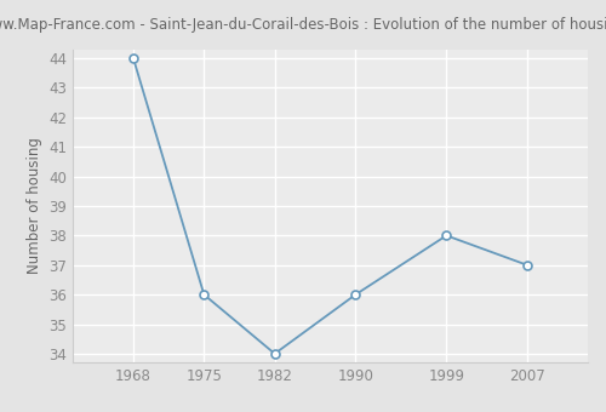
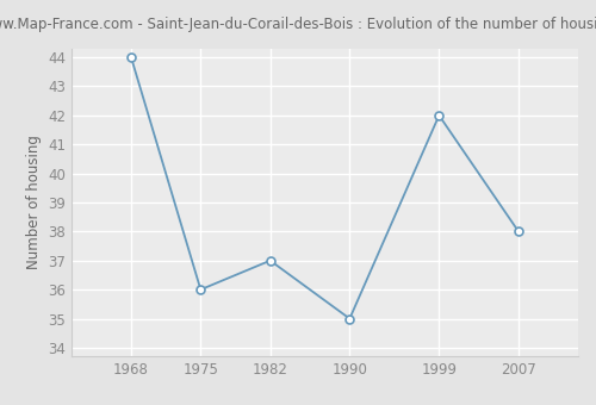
1982: 34 -> 37
1990: 36 -> 35
1999: 38 -> 42
2007: 37 -> 38
